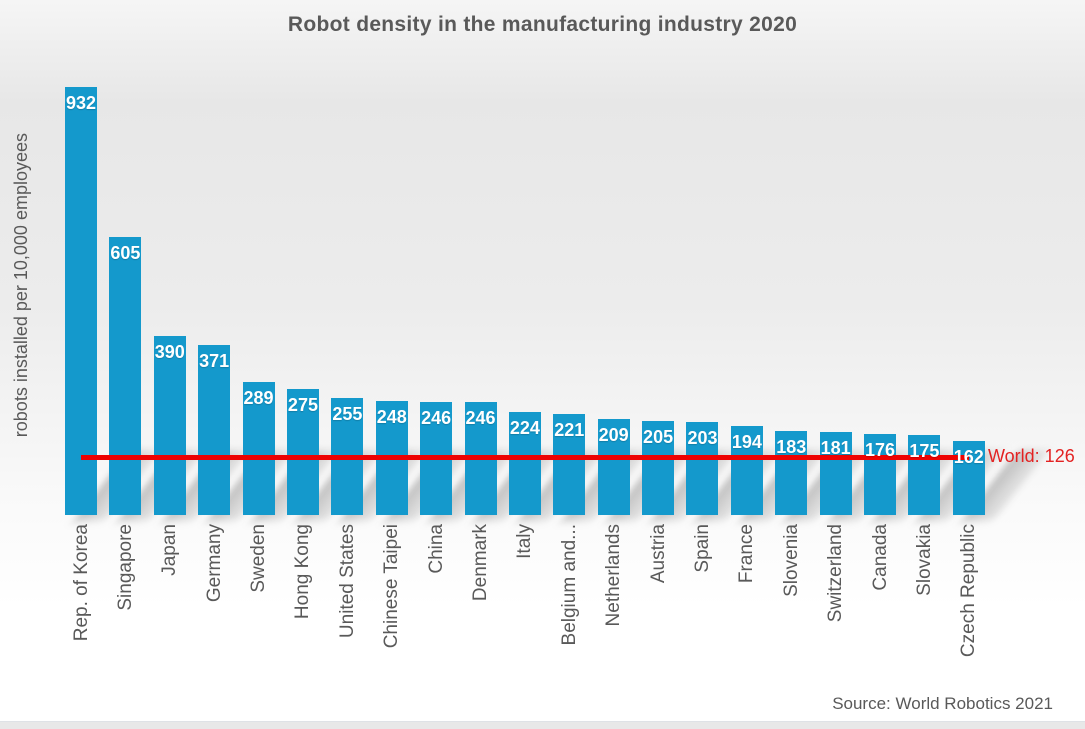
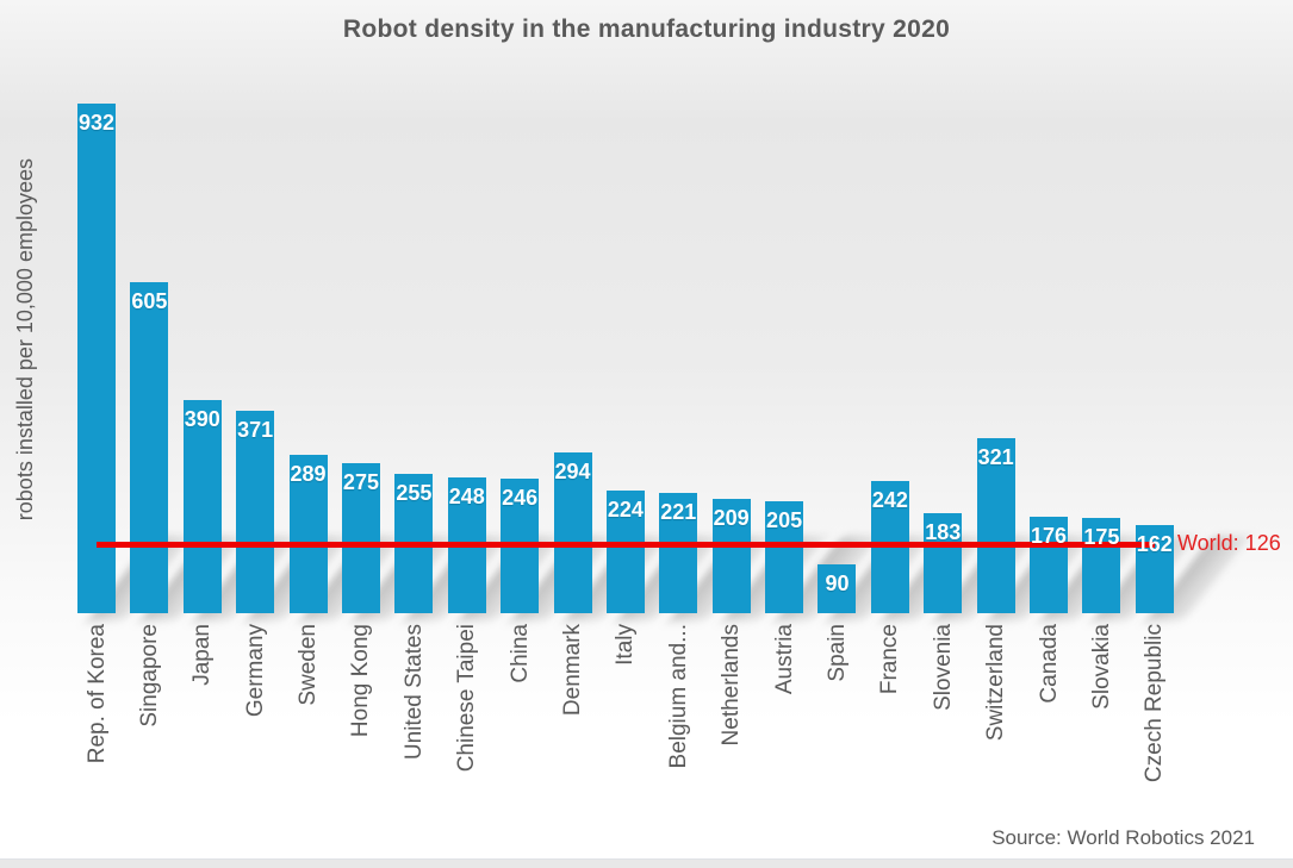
Denmark: 246 -> 294
Spain: 203 -> 90
France: 194 -> 242
Switzerland: 181 -> 321
